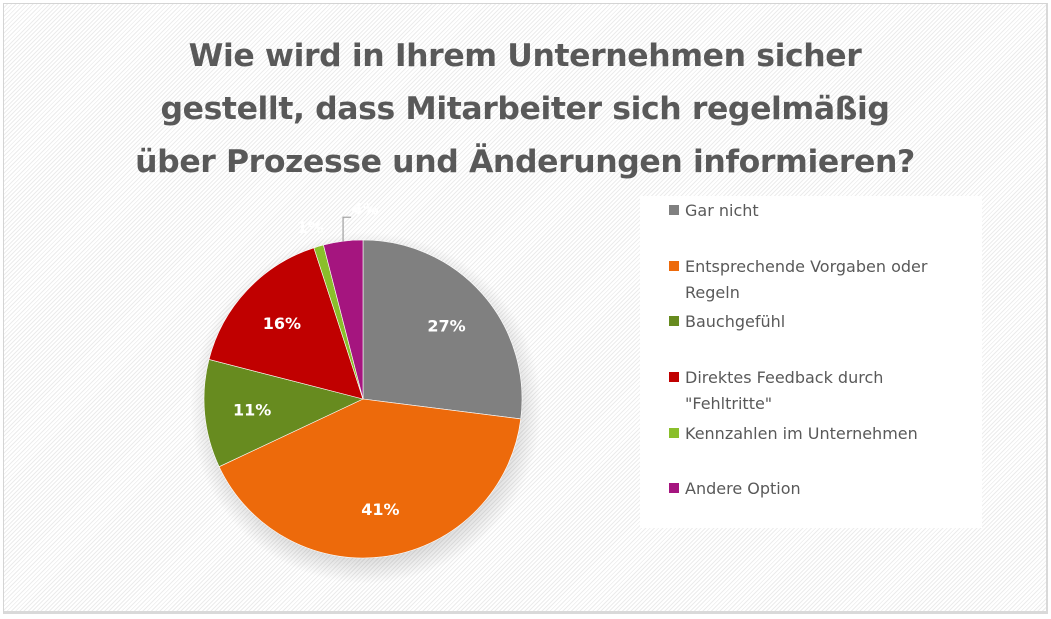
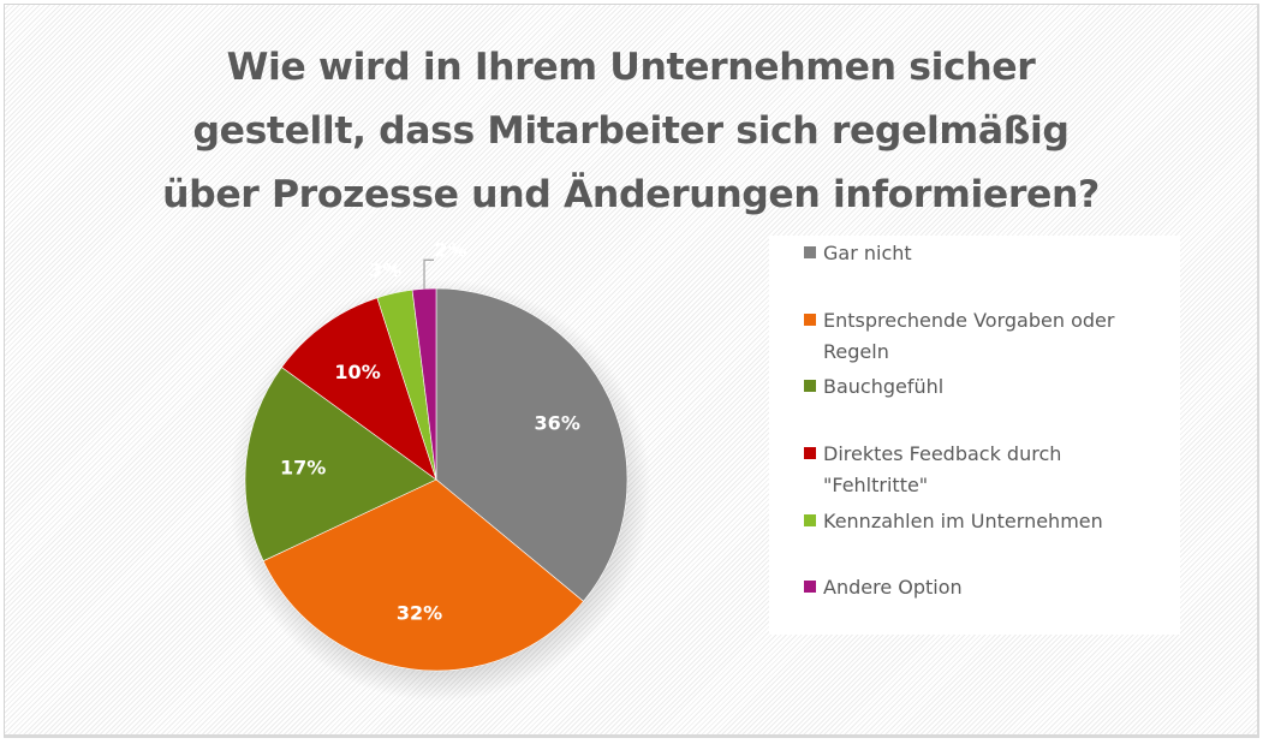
Gar nicht: 27% -> 36%
Entsprechende Vorgaben oder Regeln: 41% -> 32%
Bauchgefühl: 11% -> 17%
Direktes Feedback durch "Fehltritte": 16% -> 10%
Kennzahlen im Unternehmen: 1% -> 3%
Andere Option: 4% -> 2%
